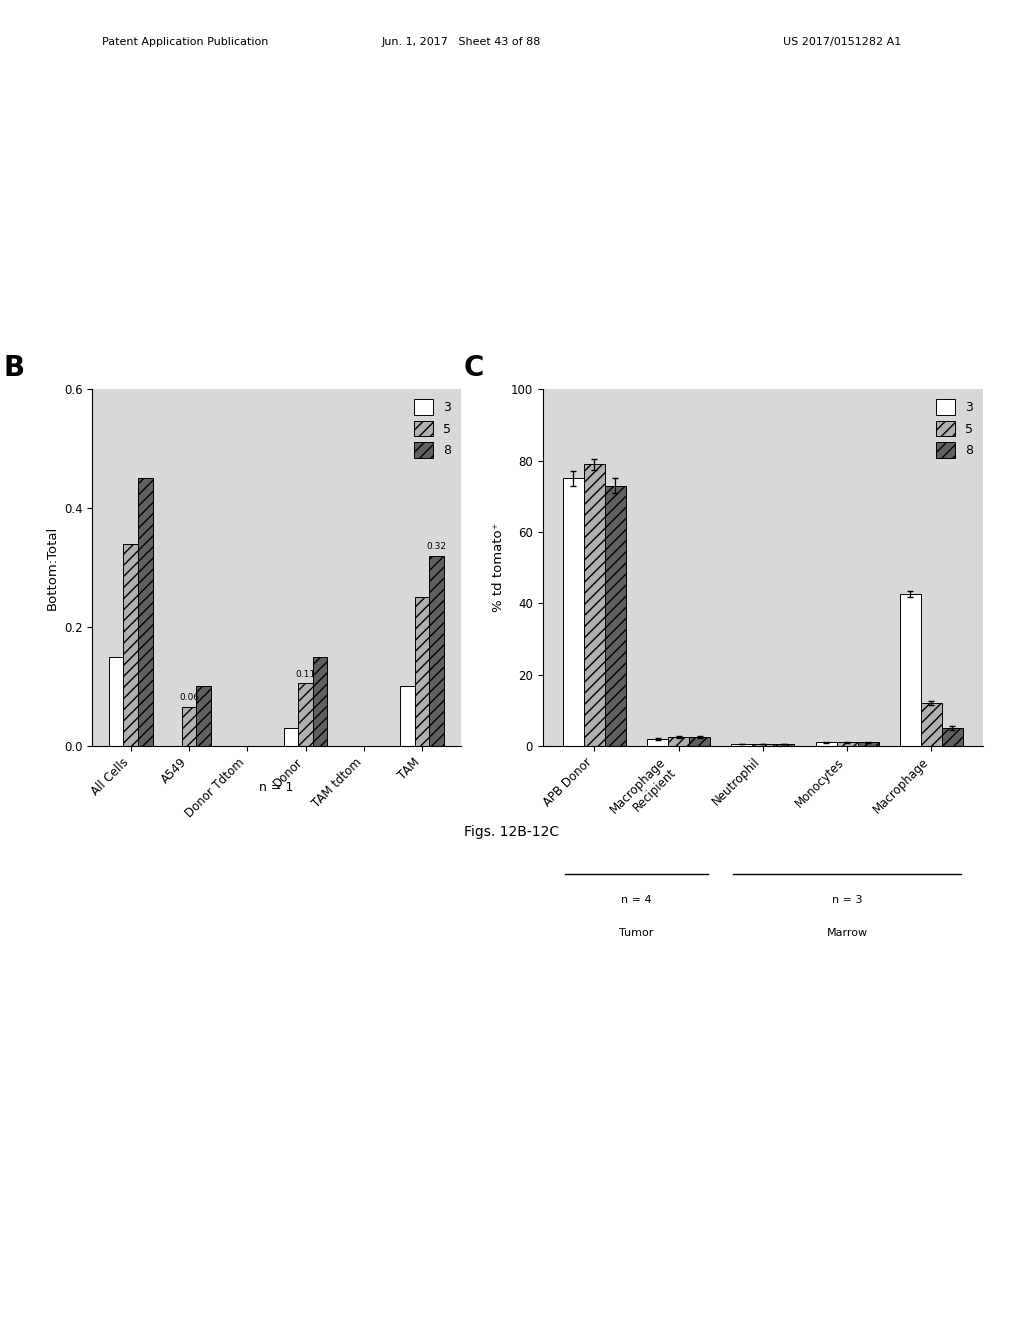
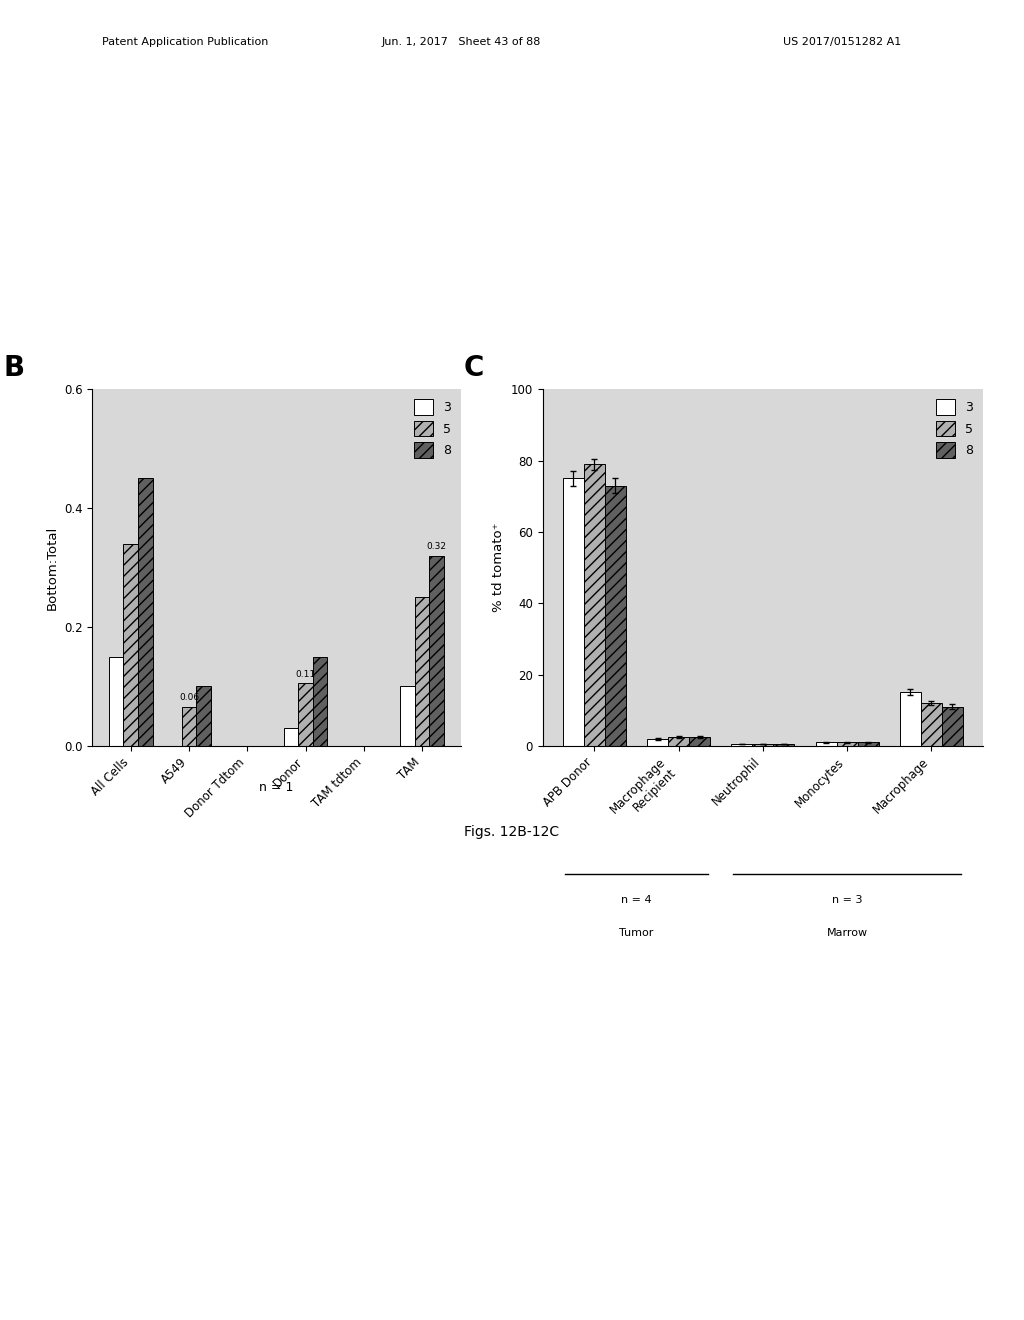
3/Macrophage: 42.5 -> 15.0
8/Macrophage: 5.0 -> 11.0
